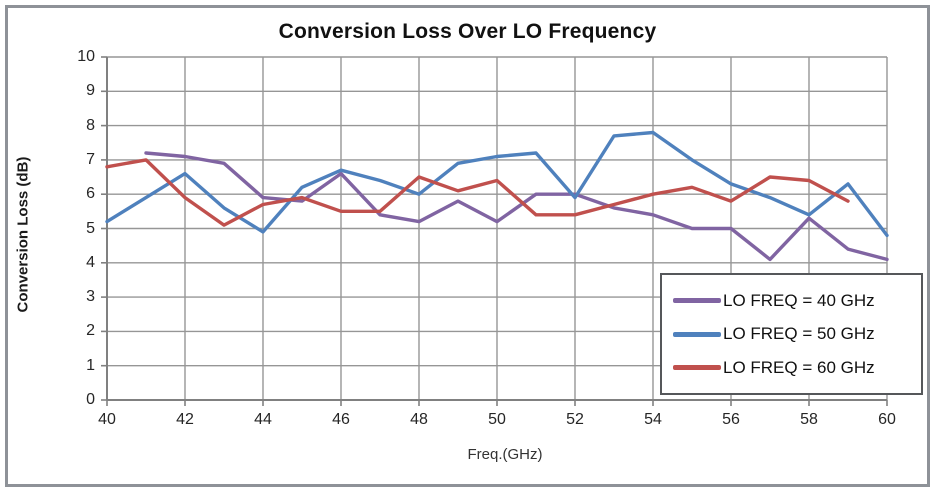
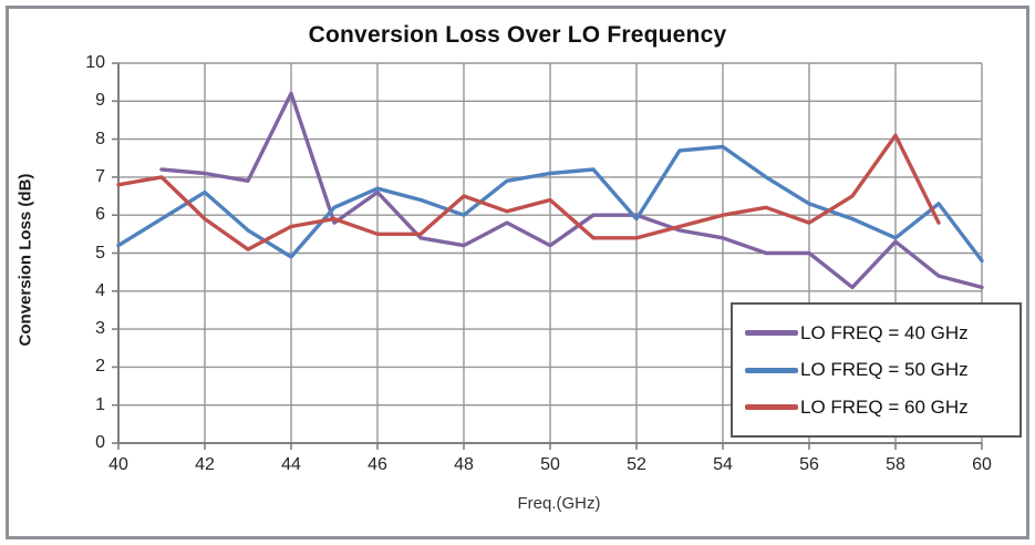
LO FREQ = 40 GHz/44: 5.9 -> 9.2
LO FREQ = 60 GHz/58: 6.4 -> 8.1
